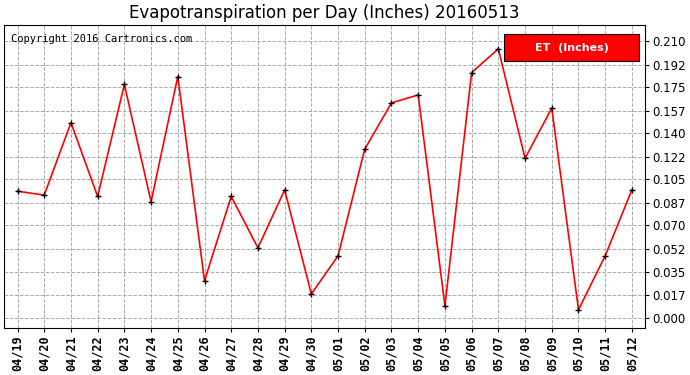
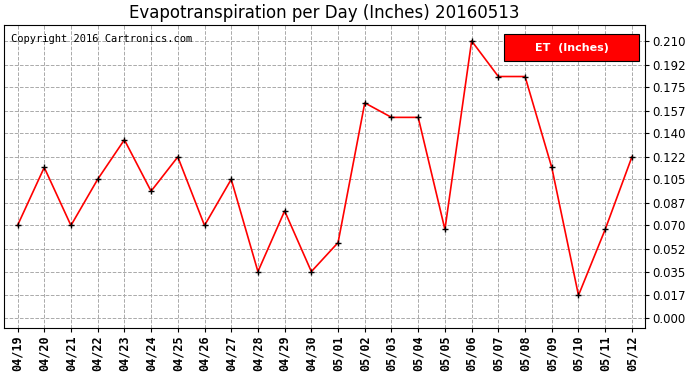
04/19: 0.096 -> 0.070
04/20: 0.093 -> 0.114
04/21: 0.148 -> 0.070
04/22: 0.092 -> 0.105
04/23: 0.177 -> 0.135
04/24: 0.088 -> 0.096
04/25: 0.183 -> 0.122
04/26: 0.028 -> 0.070
04/27: 0.092 -> 0.105
04/28: 0.053 -> 0.035
04/29: 0.097 -> 0.081
04/30: 0.018 -> 0.035
05/01: 0.047 -> 0.057
05/02: 0.128 -> 0.163
05/03: 0.163 -> 0.152
05/04: 0.169 -> 0.152
05/05: 0.009 -> 0.067
05/06: 0.186 -> 0.210
05/07: 0.204 -> 0.183
05/08: 0.121 -> 0.183
05/09: 0.159 -> 0.114
05/10: 0.006 -> 0.017
05/11: 0.047 -> 0.067
05/12: 0.097 -> 0.122
